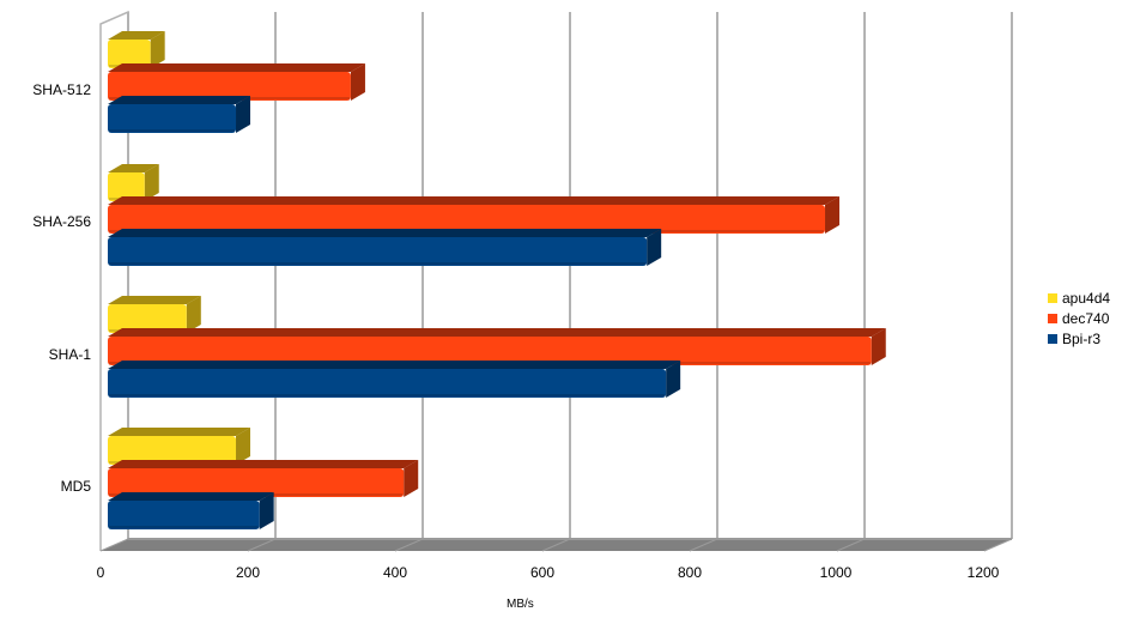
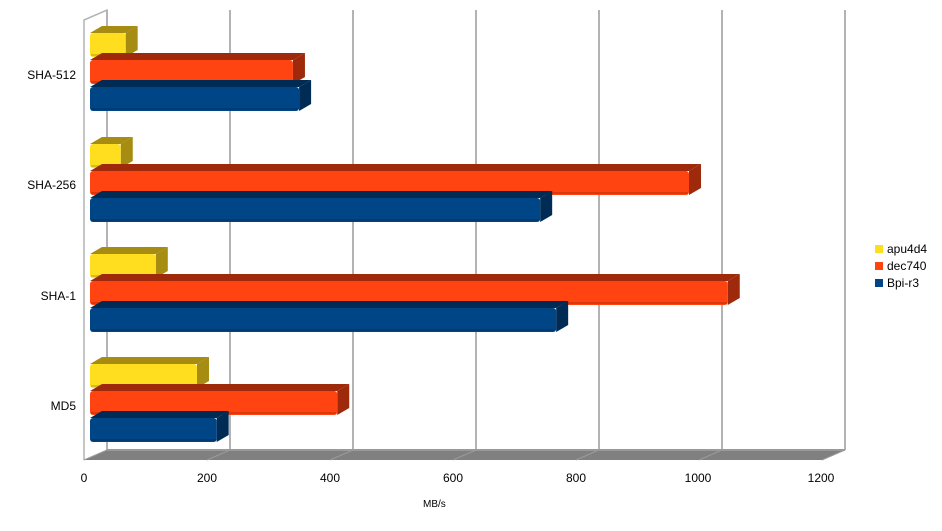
Bpi-r3/SHA-512: 170 -> 340
